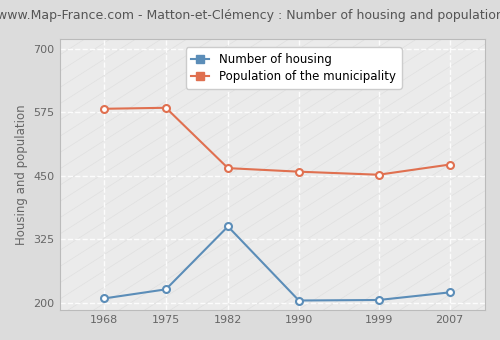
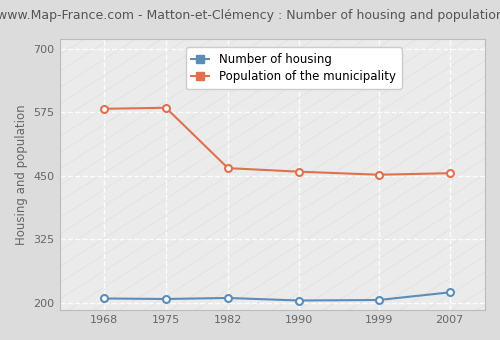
Number of housing/1975: 226 -> 207
Number of housing/1982: 350 -> 209
Population of the municipality/2007: 472 -> 455
